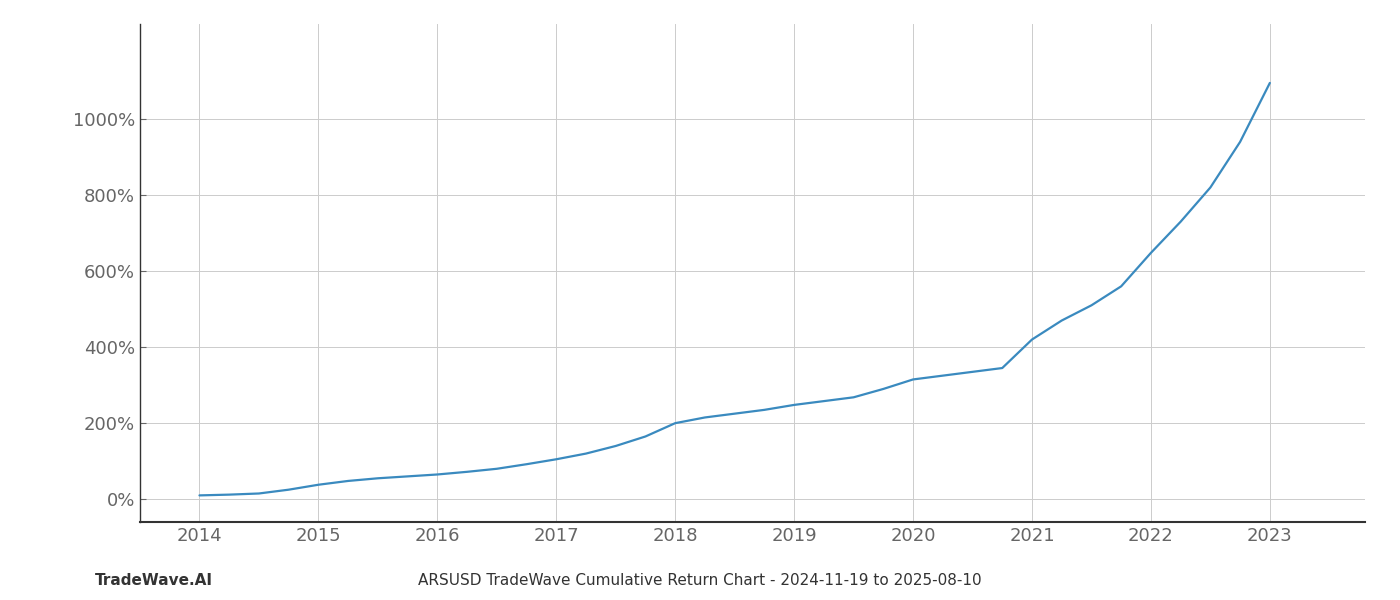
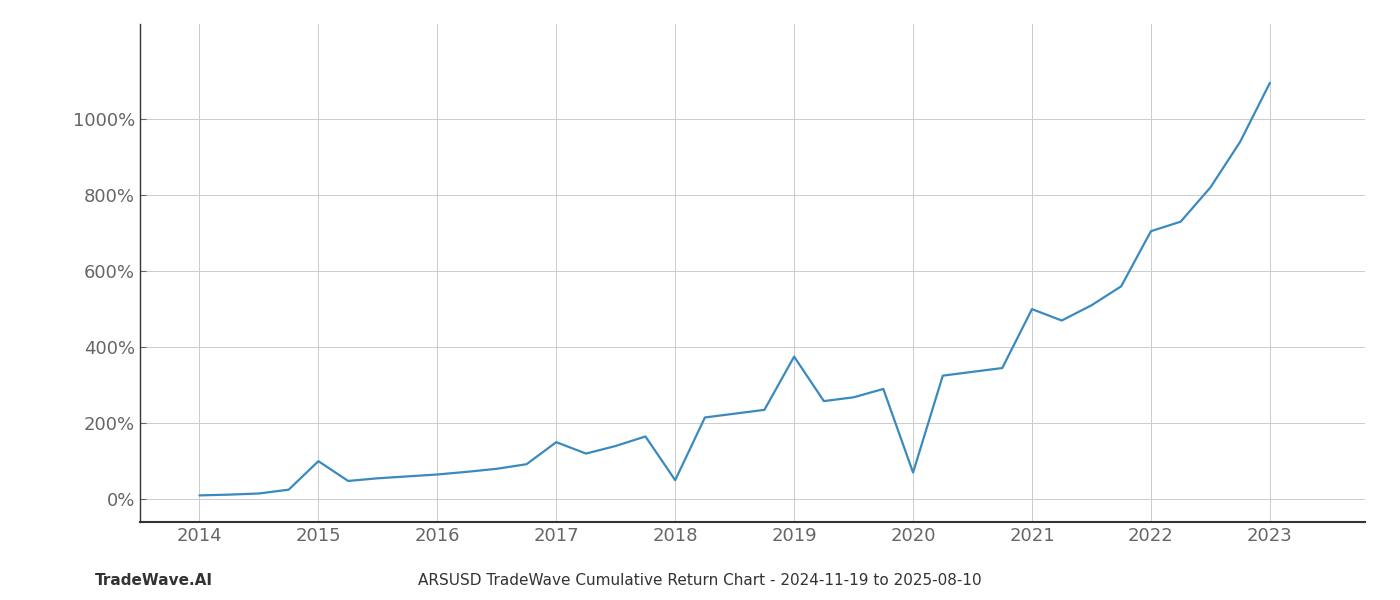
2015: 38% -> 100%
2017: 105% -> 150%
2018: 200% -> 50%
2019: 248% -> 375%
2020: 315% -> 70%
2021: 420% -> 500%
2022: 648% -> 705%
